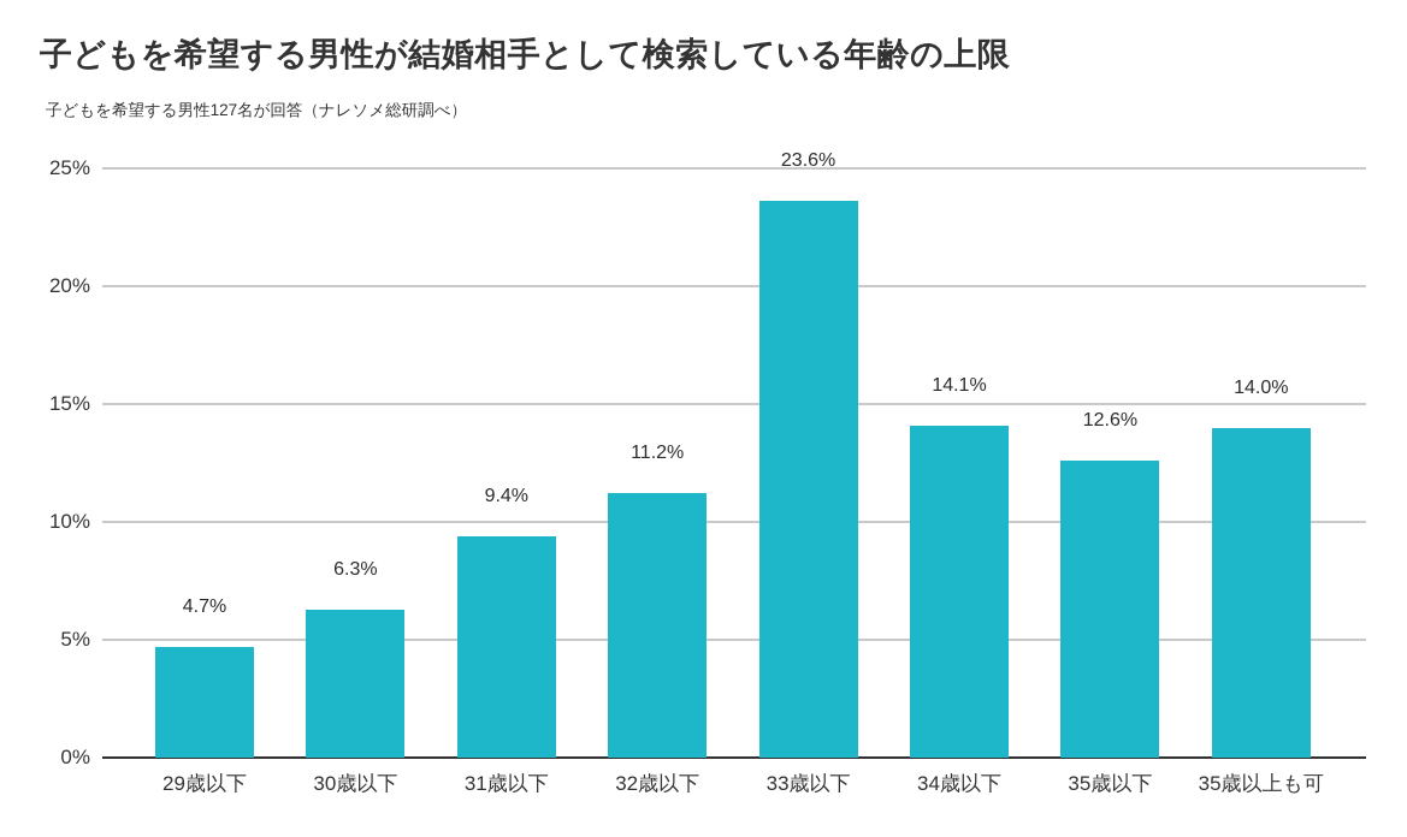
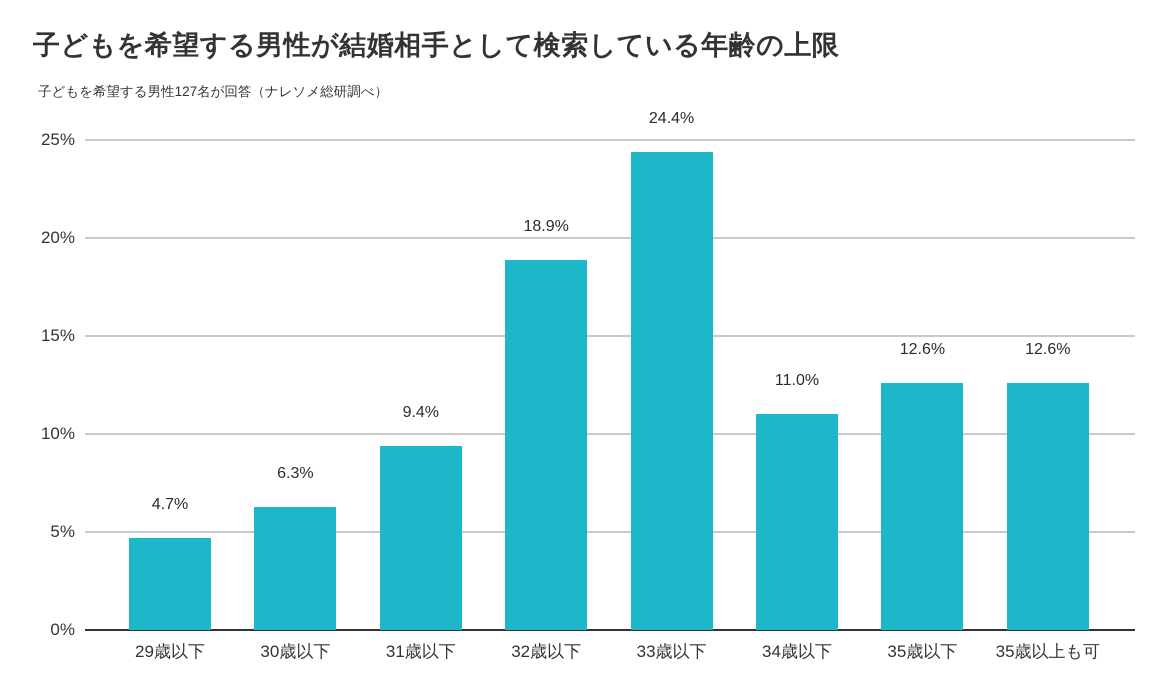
32歳以下: 11.2% -> 18.9%
33歳以下: 23.6% -> 24.4%
34歳以下: 14.1% -> 11.0%
35歳以上も可: 14.0% -> 12.6%
